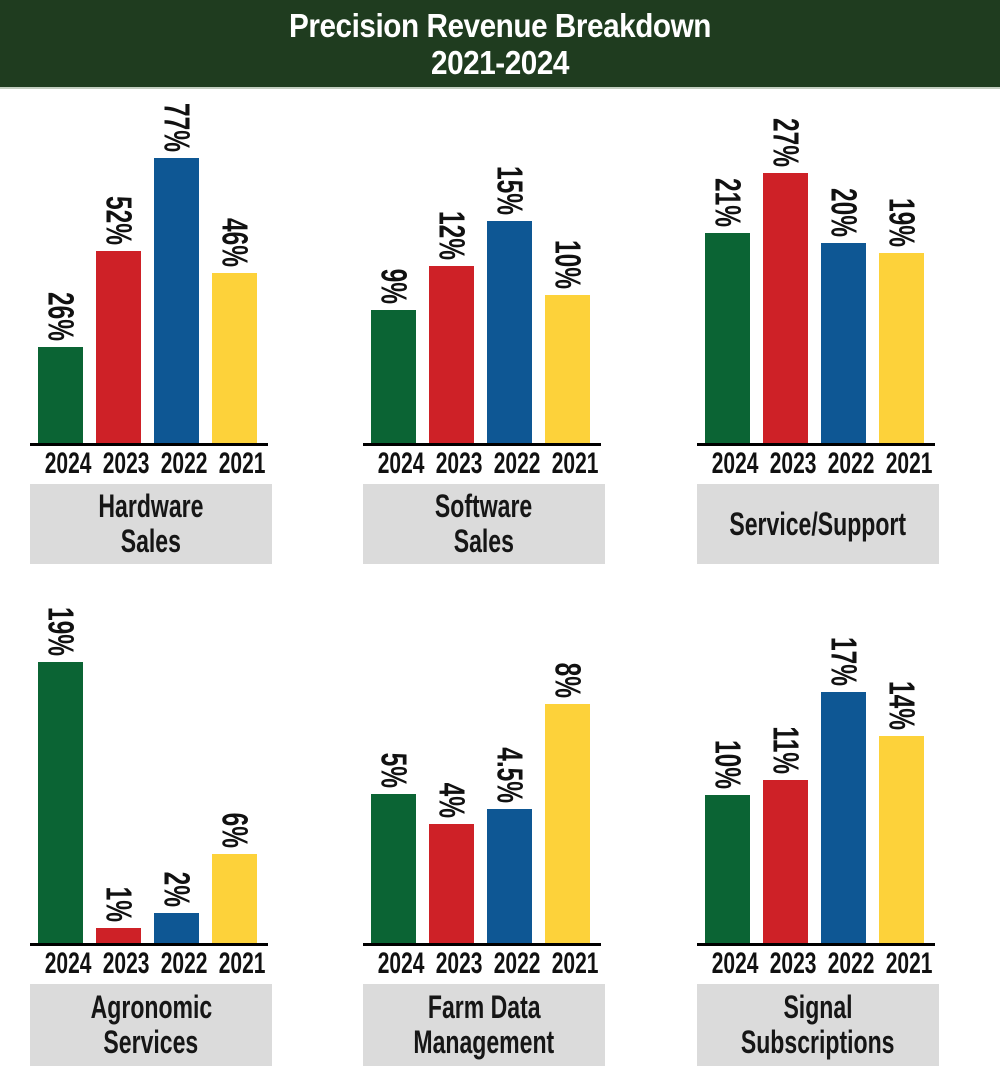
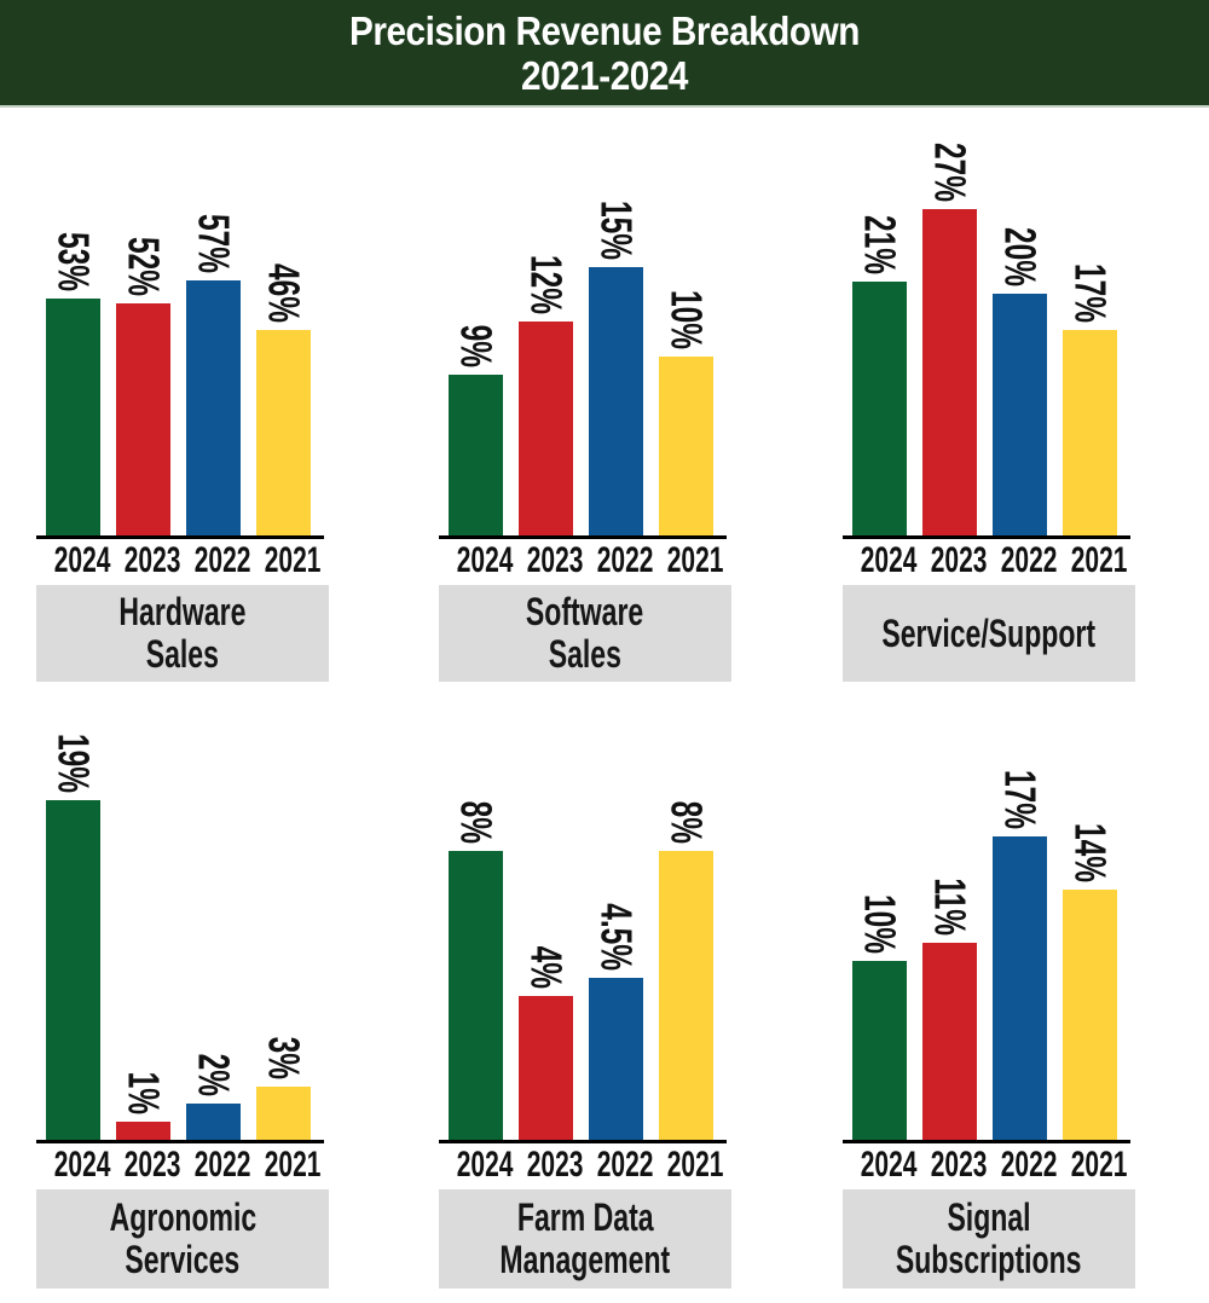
Hardware Sales/2024: 26% -> 53%
Hardware Sales/2022: 77% -> 57%
Service/Support/2021: 19% -> 17%
Agronomic Services/2021: 6% -> 3%
Farm Data Management/2024: 5% -> 8%
